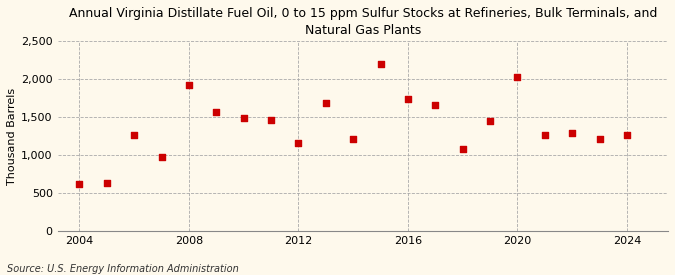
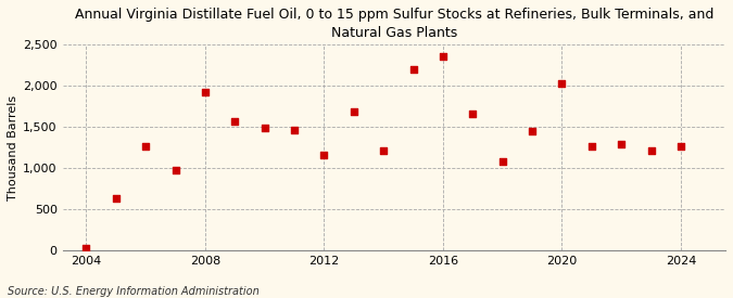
2004: 620 -> 30
2016: 1,740 -> 2,350
